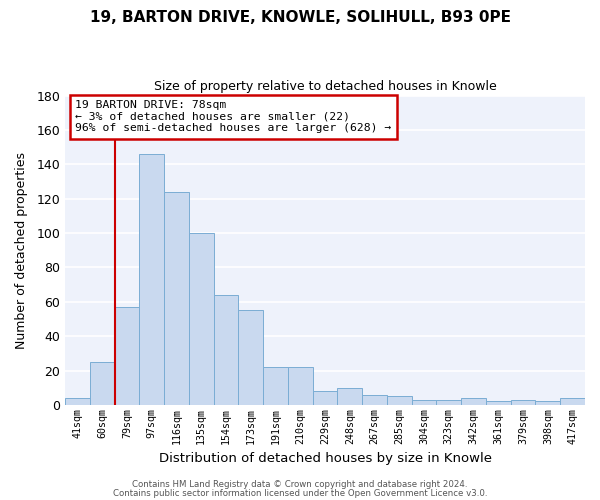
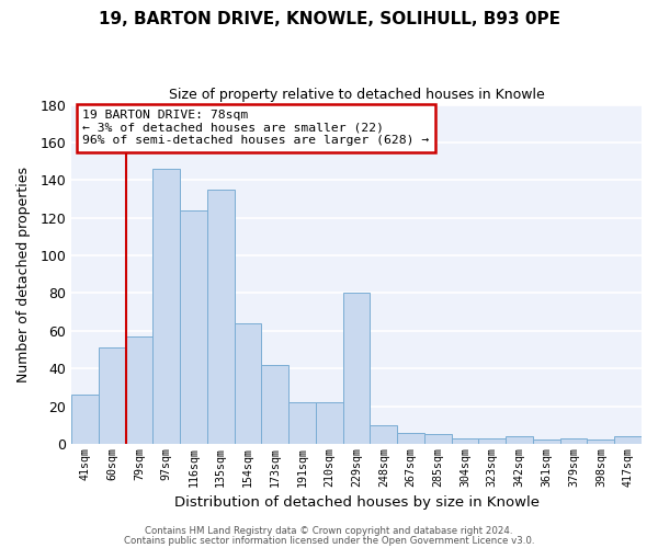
41sqm: 4 -> 26
60sqm: 25 -> 51
135sqm: 100 -> 135
173sqm: 55 -> 42
229sqm: 8 -> 80
